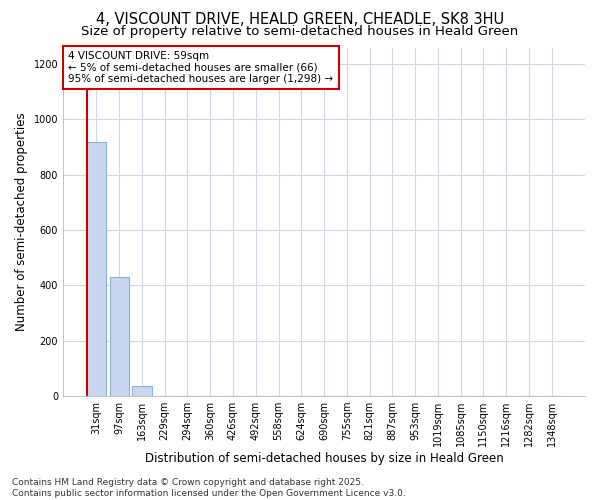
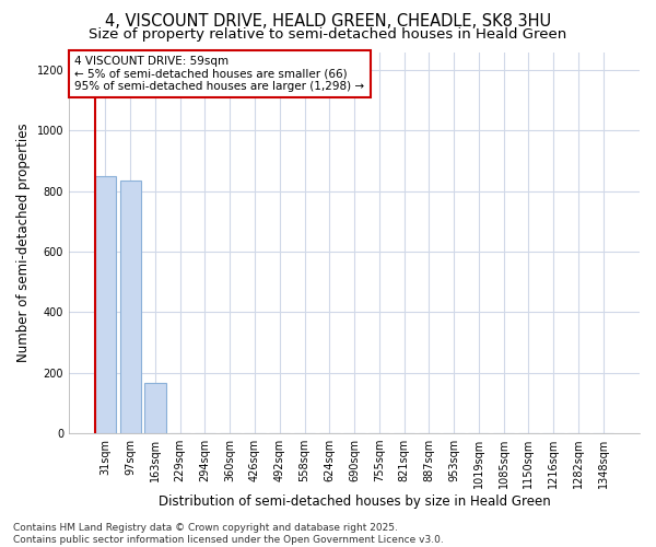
31sqm: 920 -> 850
97sqm: 430 -> 835
163sqm: 35 -> 165
